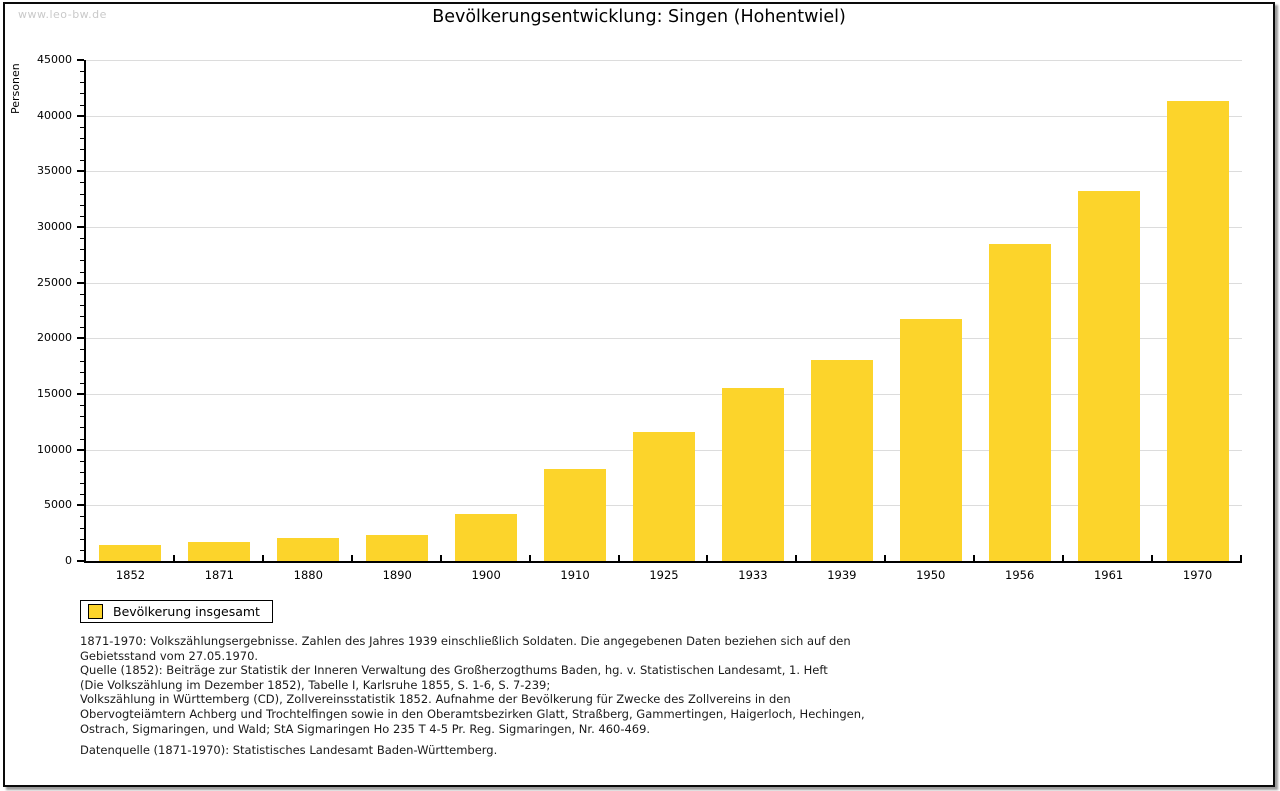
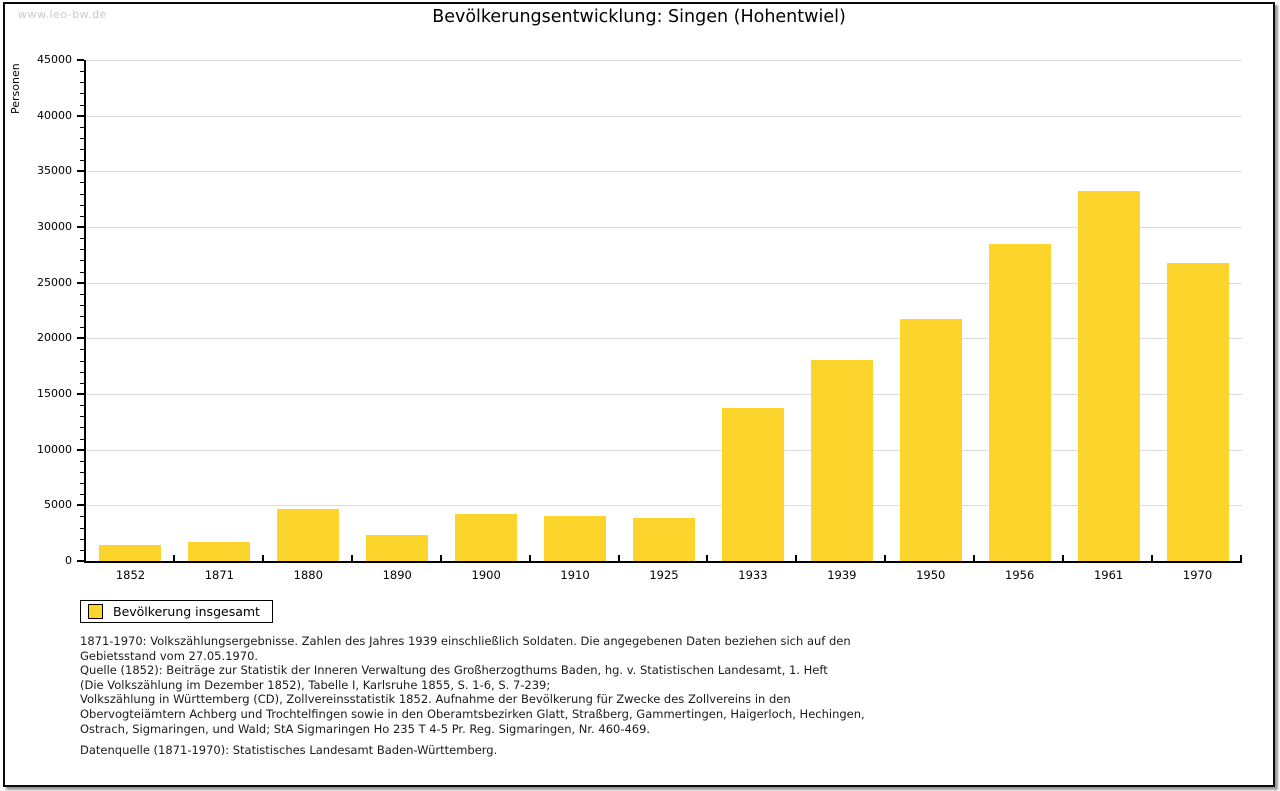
1880: 2000 -> 4700
1910: 8300 -> 4000
1925: 11600 -> 3900
1933: 15500 -> 13700
1970: 41300 -> 26800
